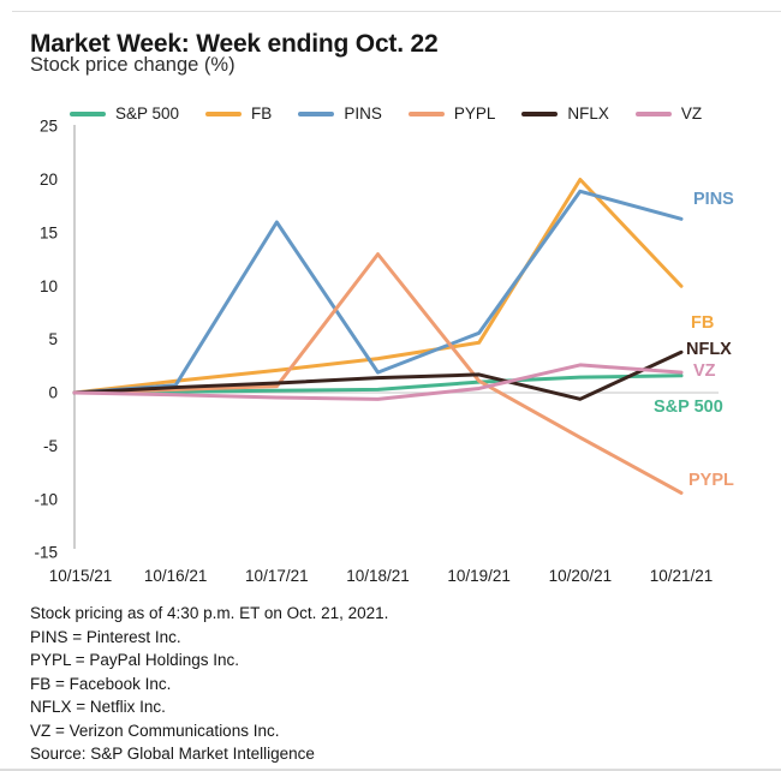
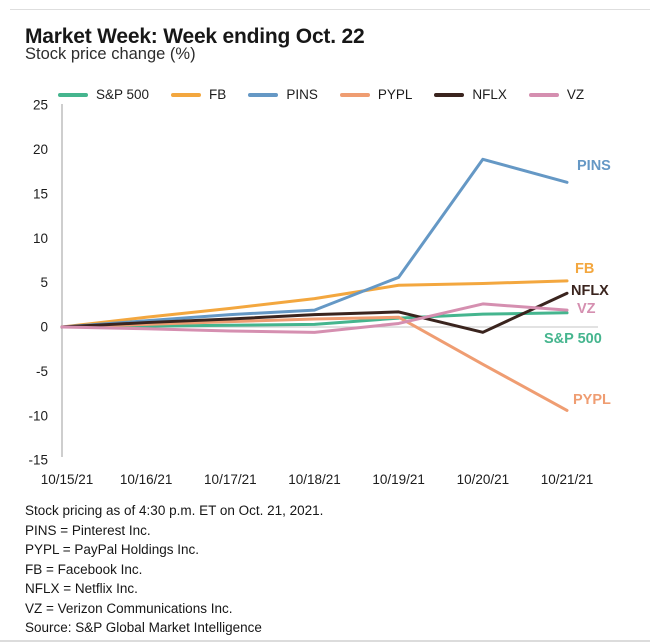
PINS/10/17/21: 16 -> 1
PYPL/10/18/21: 13 -> 1
FB/10/20/21: 20 -> 5
FB/10/21/21: 10 -> 5
